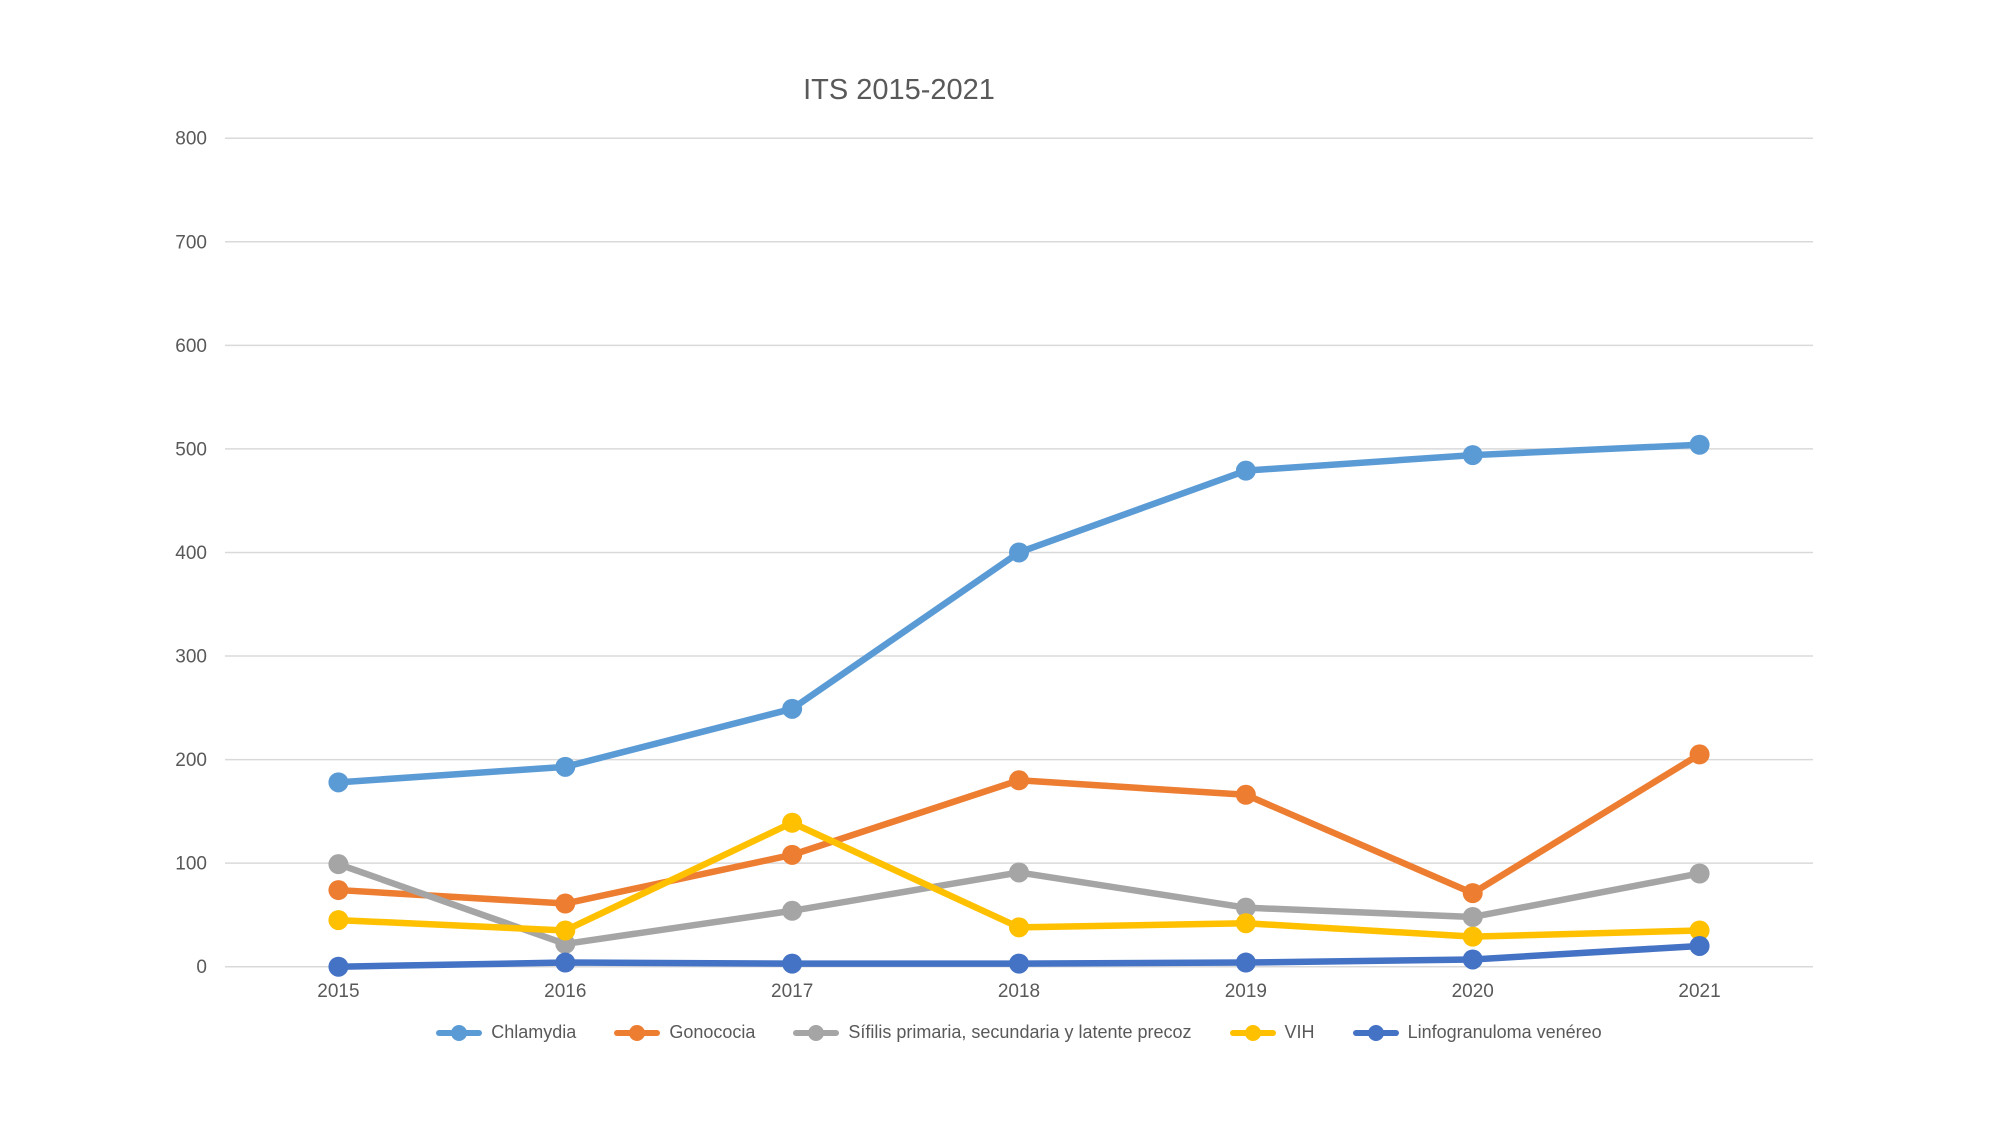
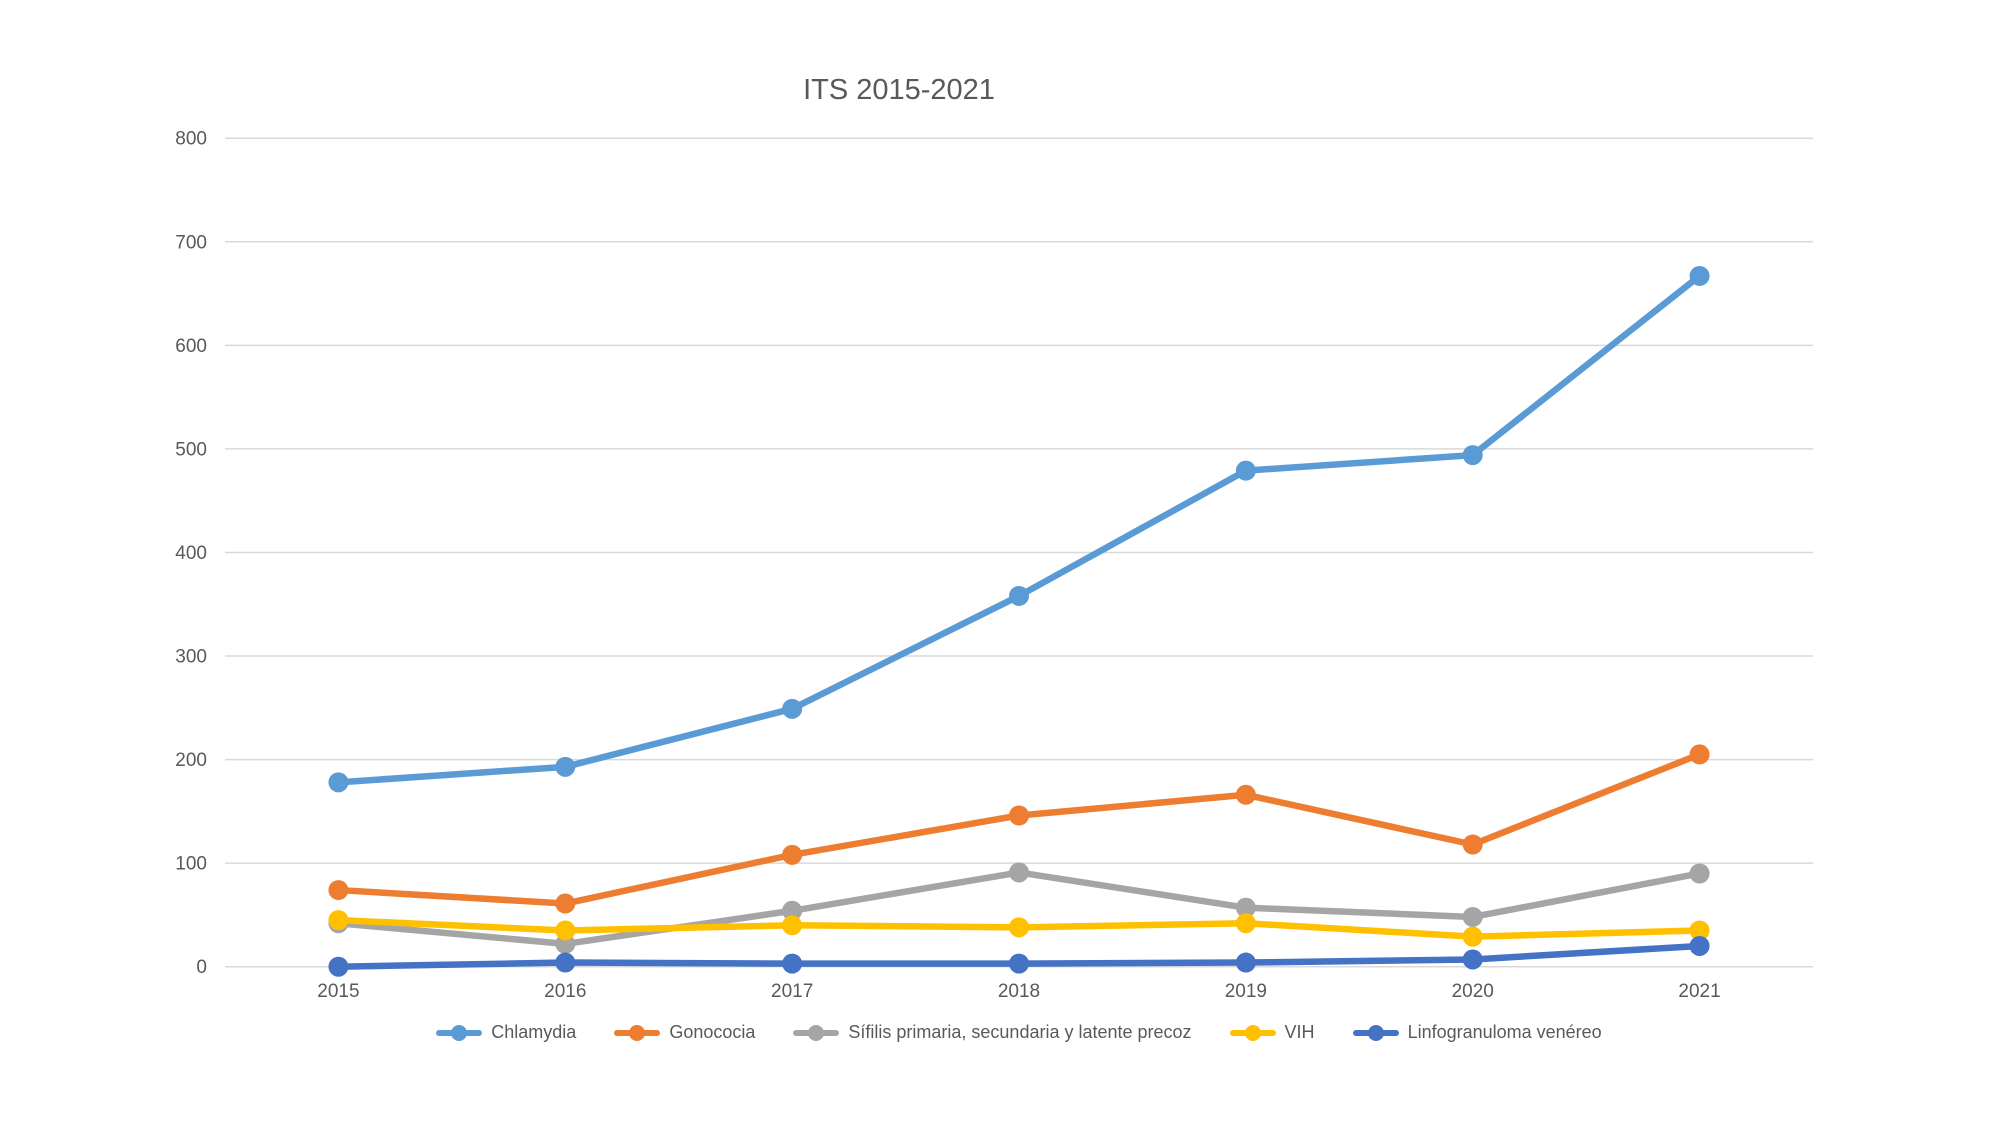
Sífilis primaria, secundaria y latente precoz/2015: 99 -> 42
VIH/2017: 139 -> 40
Chlamydia/2018: 400 -> 358
Gonococia/2018: 180 -> 146
Gonococia/2020: 71 -> 118
Chlamydia/2021: 504 -> 667
